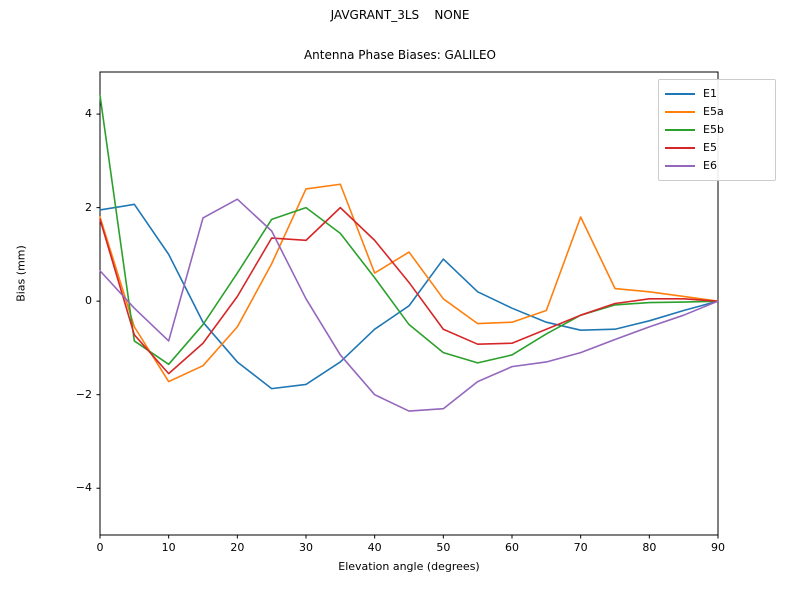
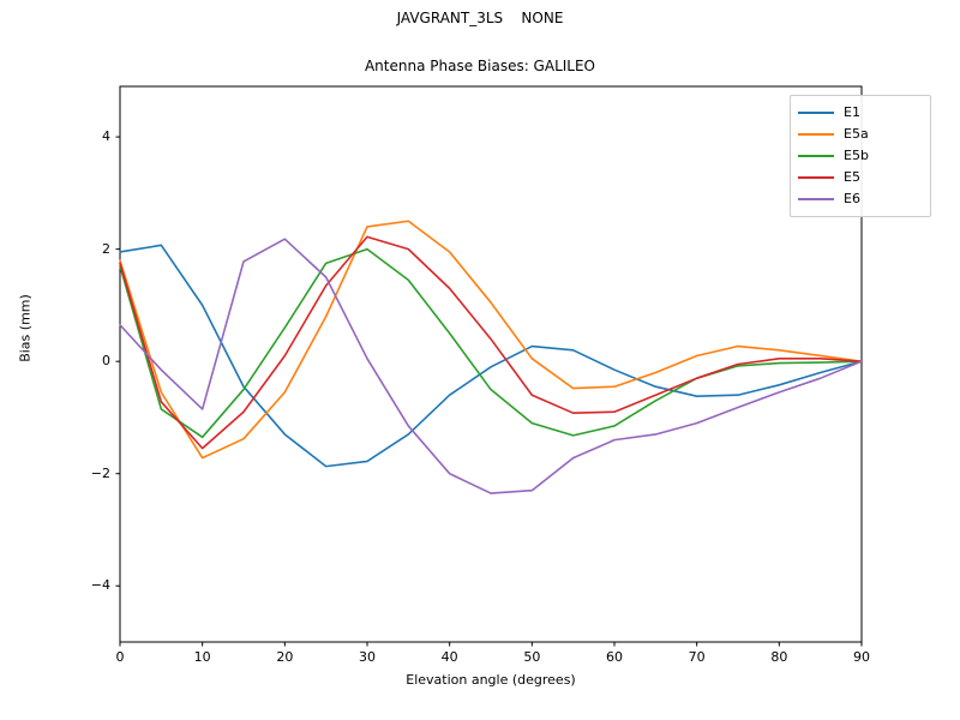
E5b/0: 4.4 -> 1.7
E5/30: 1.3 -> 2.2
E5a/40: 0.6 -> 1.9
E1/50: 0.9 -> 0.3
E5a/70: 1.8 -> 0.1
